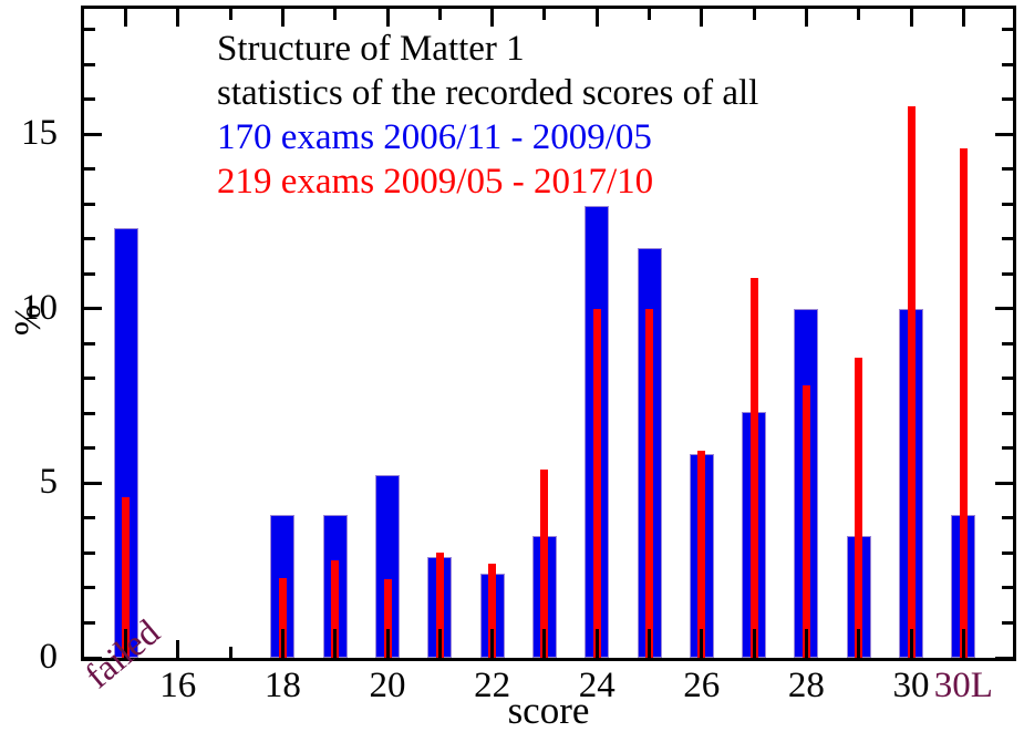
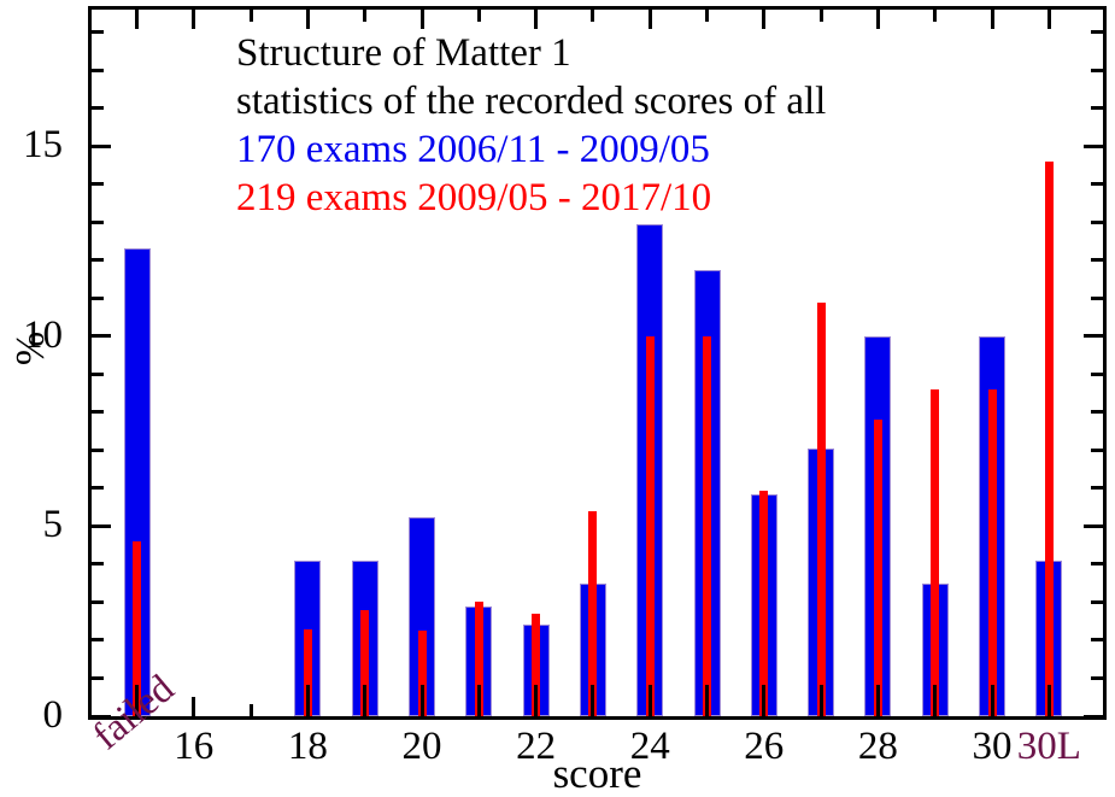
219 exams 2009/05 - 2017/10/30: 15.8 -> 8.6
